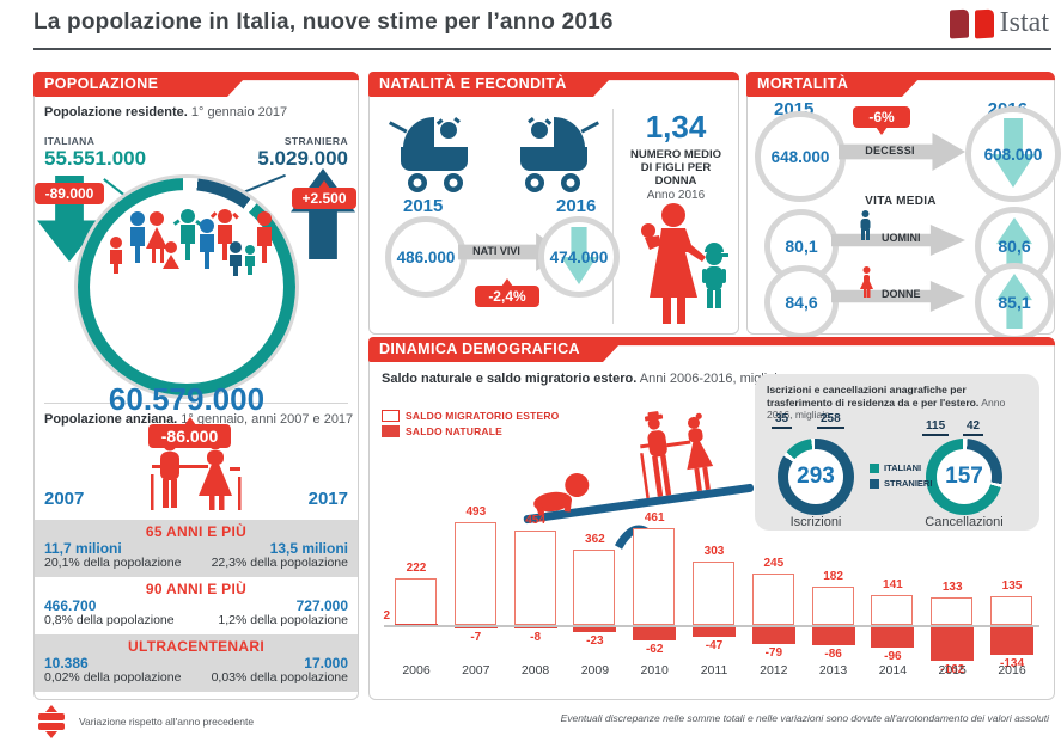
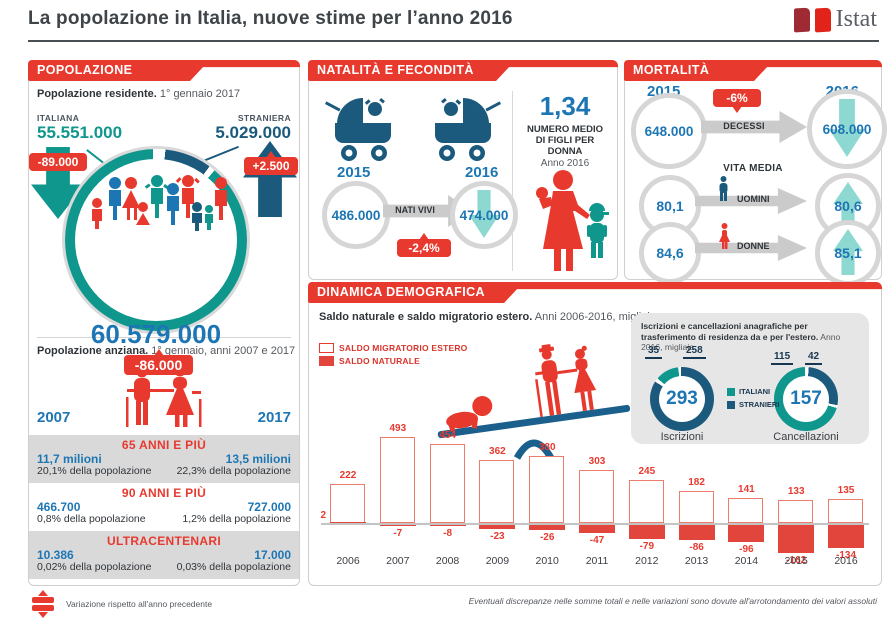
SALDO MIGRATORIO ESTERO/2010: 461 -> 380
SALDO NATURALE/2010: -62 -> -26
